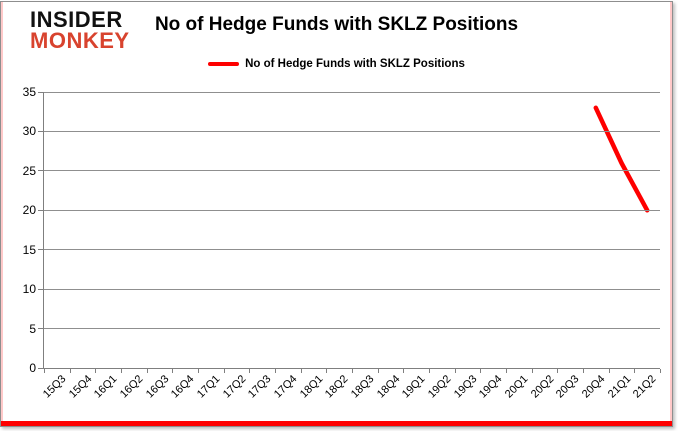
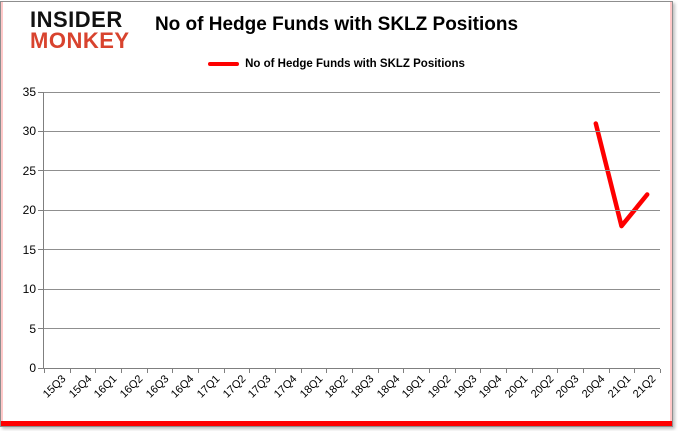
20Q4: 33 -> 31
21Q1: 26 -> 18
21Q2: 20 -> 22
